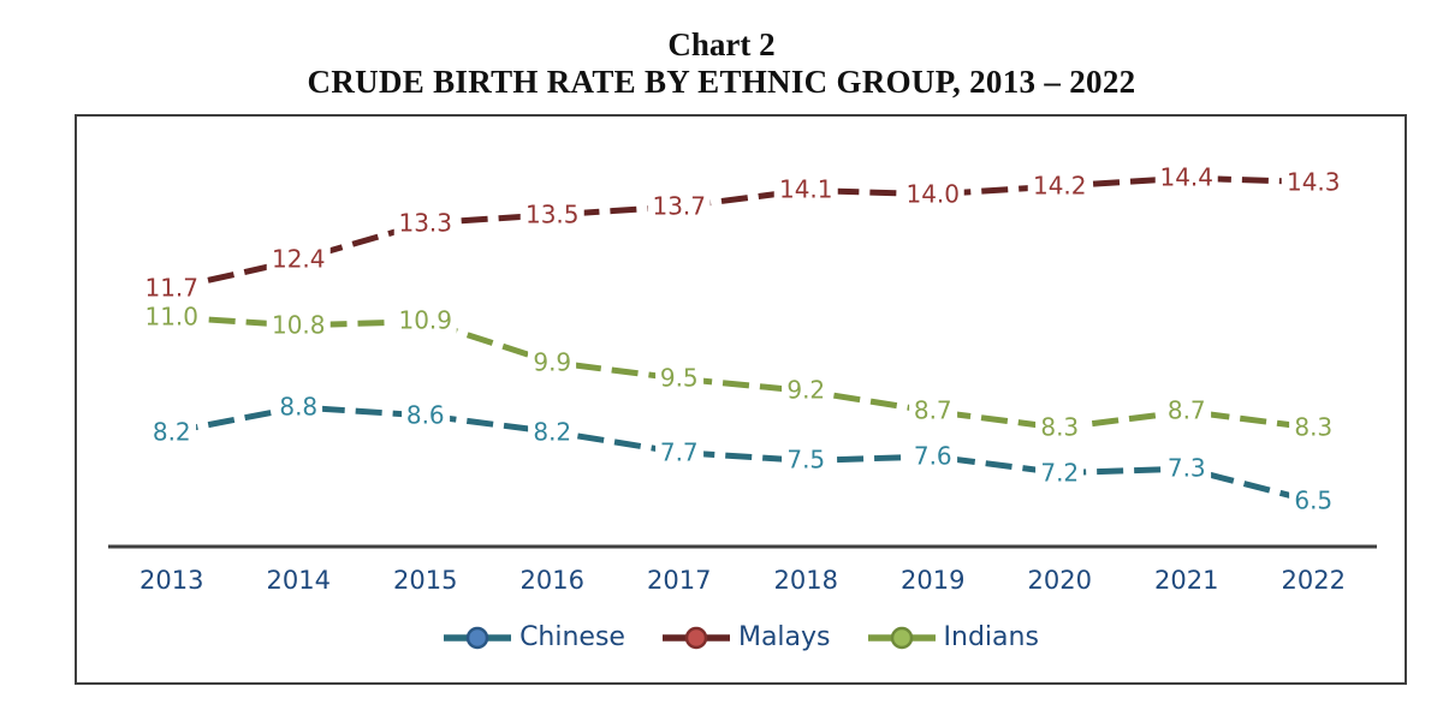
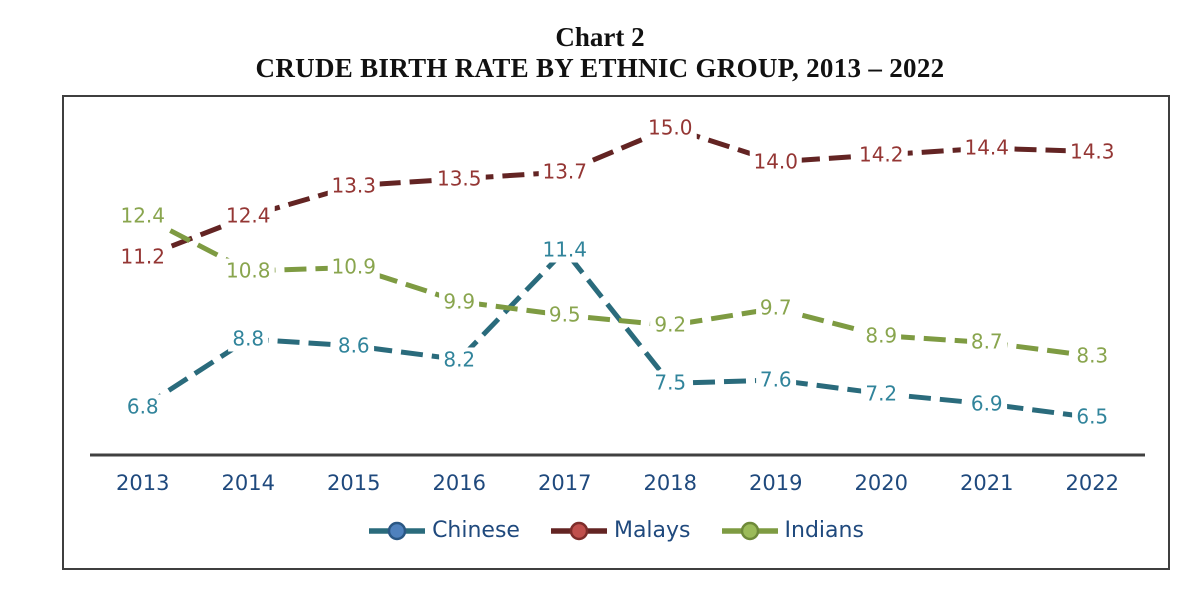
Chinese/2013: 8.2 -> 6.8
Malays/2013: 11.7 -> 11.2
Indians/2013: 11.0 -> 12.4
Chinese/2017: 7.7 -> 11.4
Malays/2018: 14.1 -> 15.0
Indians/2019: 8.7 -> 9.7
Indians/2020: 8.3 -> 8.9
Chinese/2021: 7.3 -> 6.9
